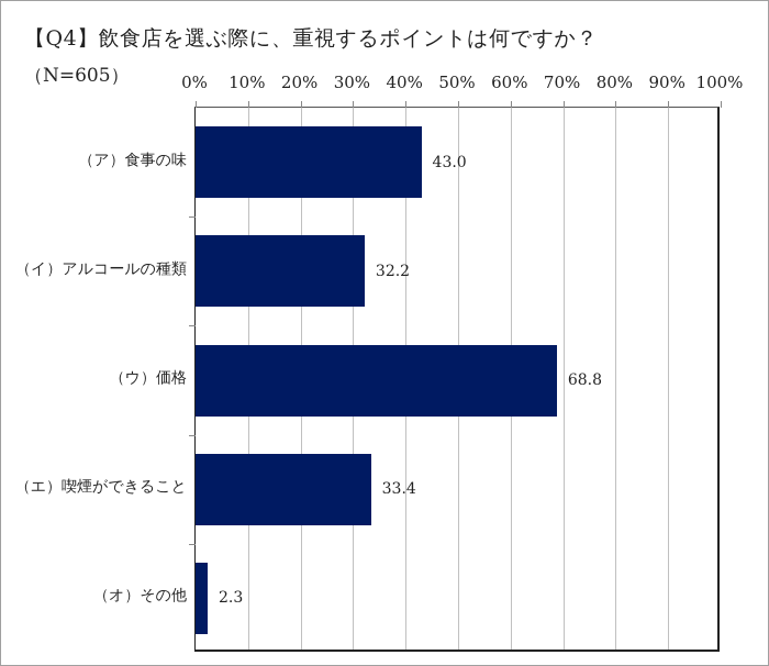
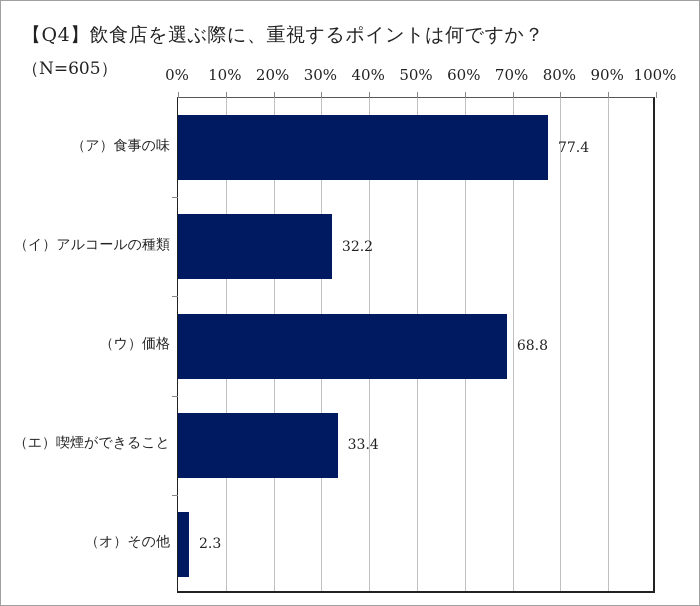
（ア）食事の味: 43.0 -> 77.4
